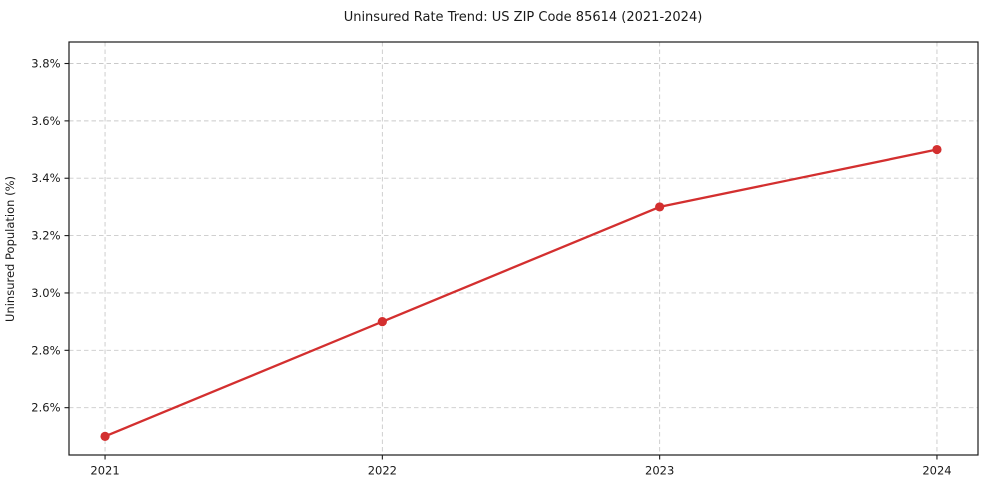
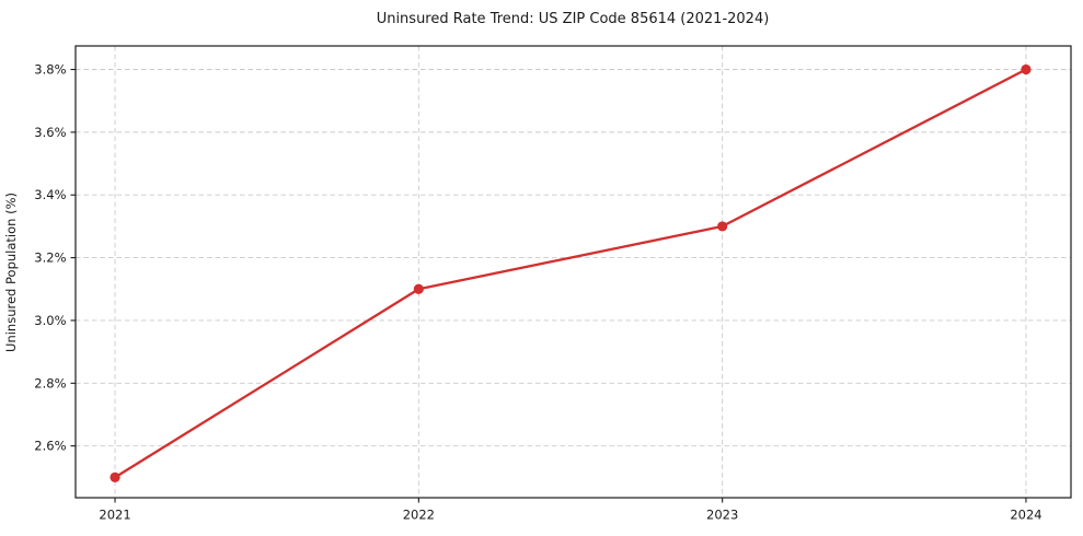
2022: 2.9% -> 3.1%
2024: 3.5% -> 3.8%
